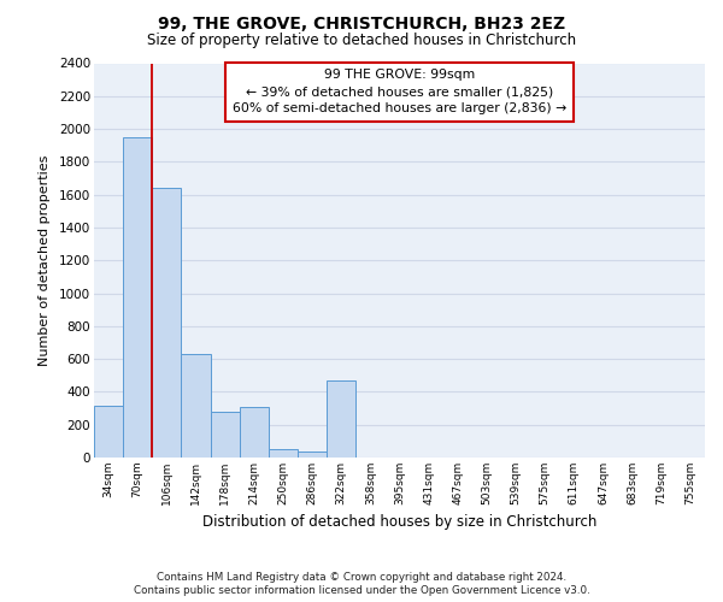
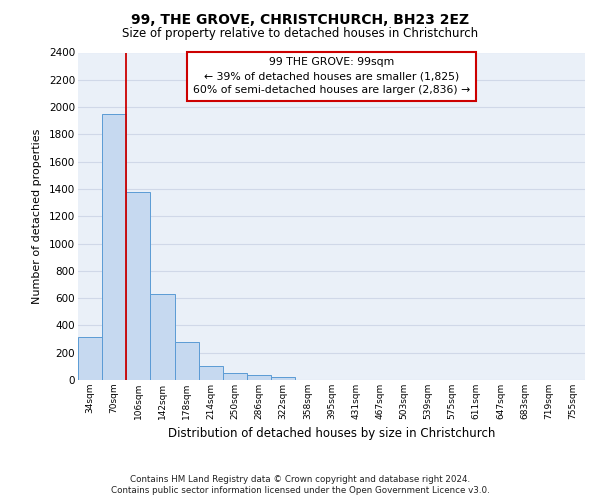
106sqm: 1640 -> 1380
214sqm: 310 -> 100
322sqm: 470 -> 20
